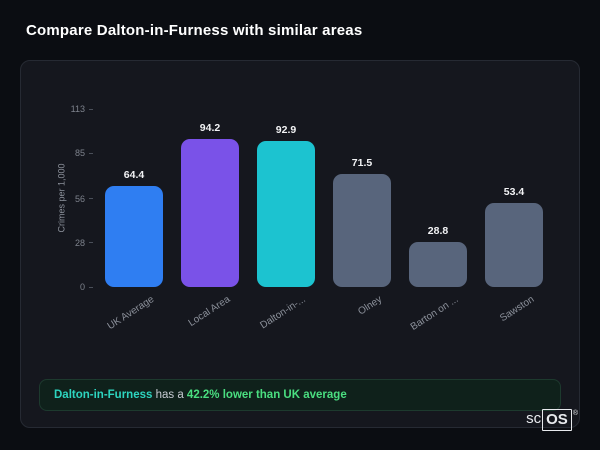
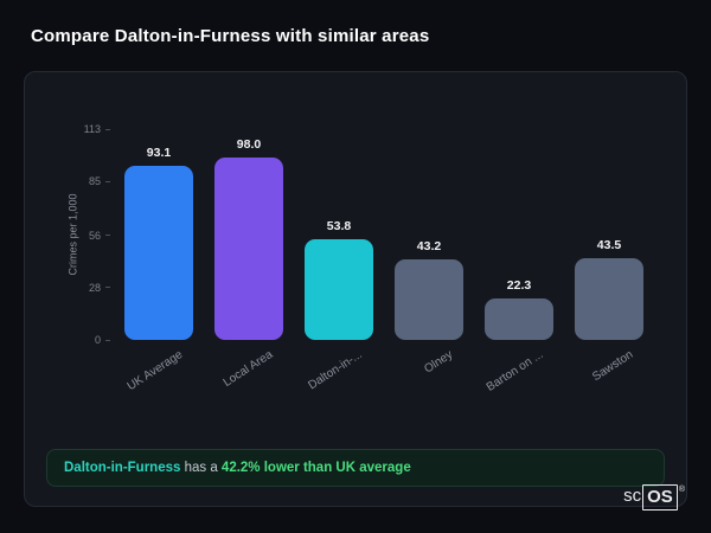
UK Average: 64.4 -> 93.1
Local Area: 94.2 -> 98.0
Dalton-in-...: 92.9 -> 53.8
Olney: 71.5 -> 43.2
Barton on ...: 28.8 -> 22.3
Sawston: 53.4 -> 43.5
